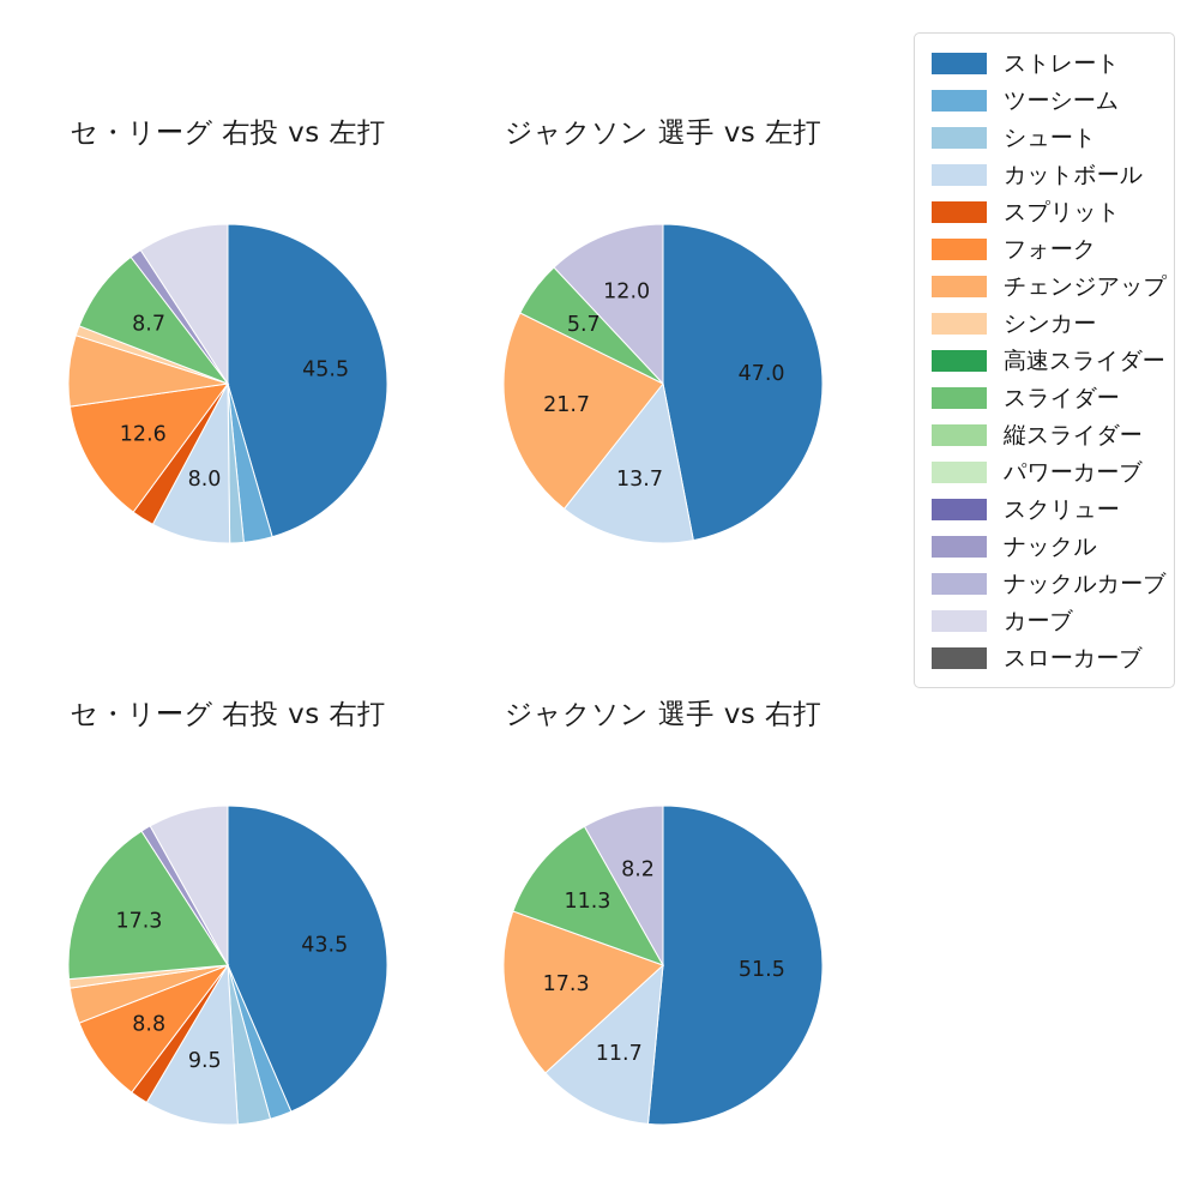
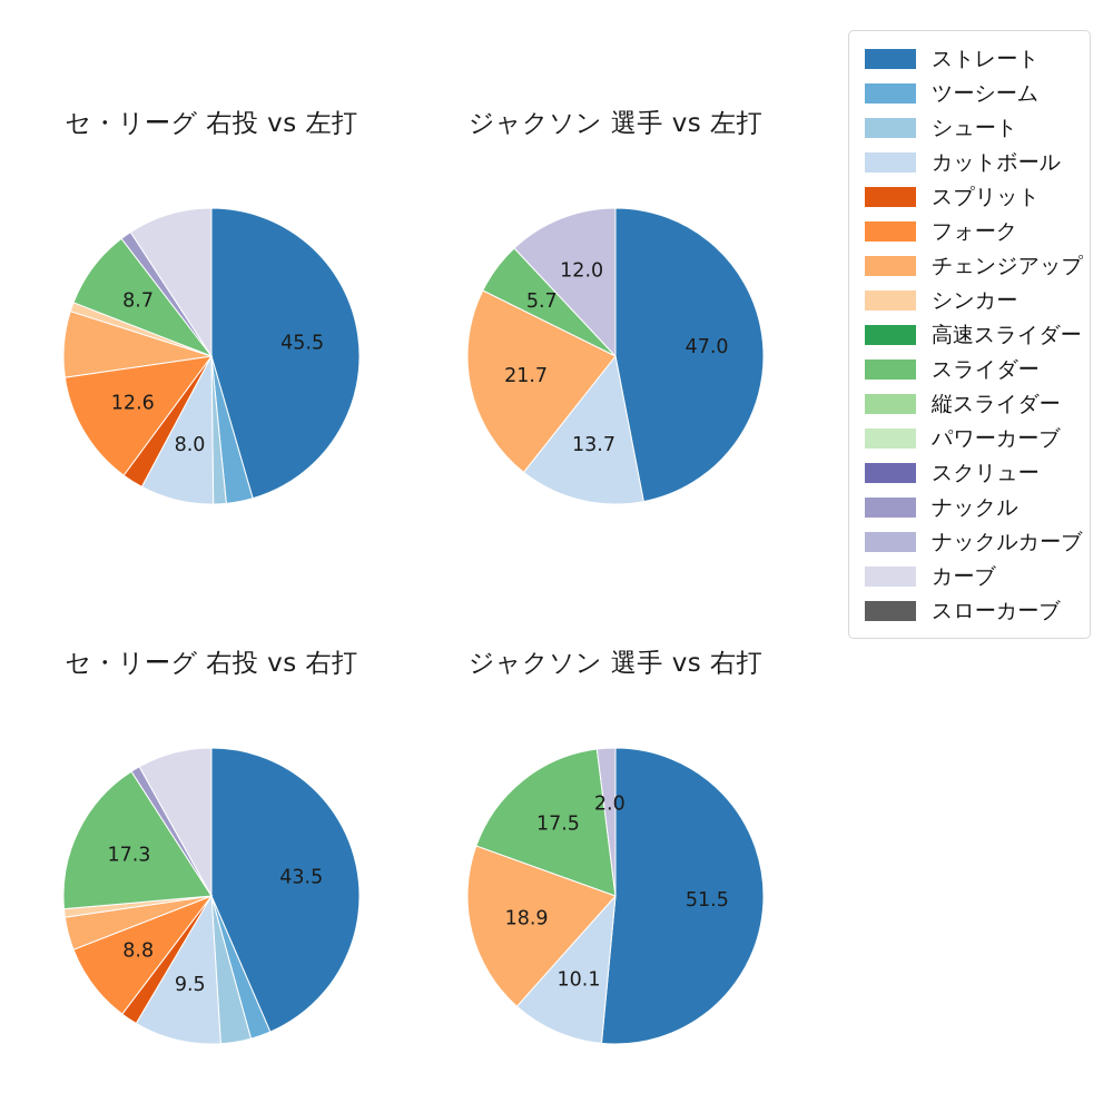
ジャクソン 選手 vs 右打/カットボール: 11.7 -> 10.1
ジャクソン 選手 vs 右打/チェンジアップ: 17.3 -> 18.9
ジャクソン 選手 vs 右打/スライダー: 11.3 -> 17.5
ジャクソン 選手 vs 右打/カーブ: 8.2 -> 2.0
